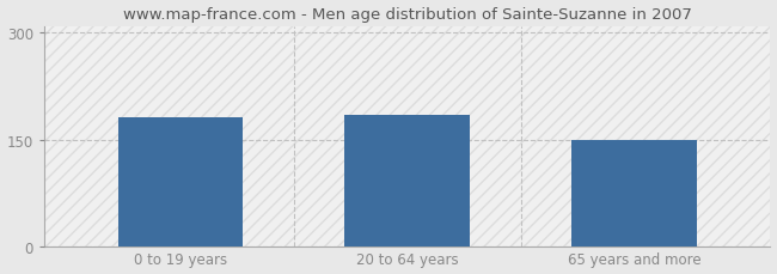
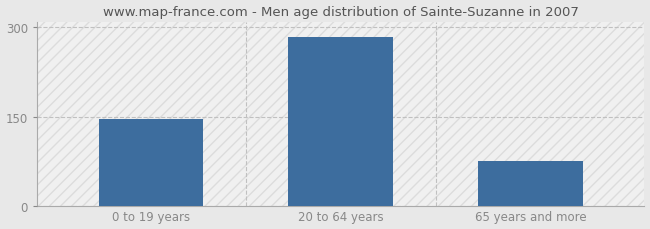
0 to 19 years: 182 -> 146
20 to 64 years: 184 -> 284
65 years and more: 150 -> 75
